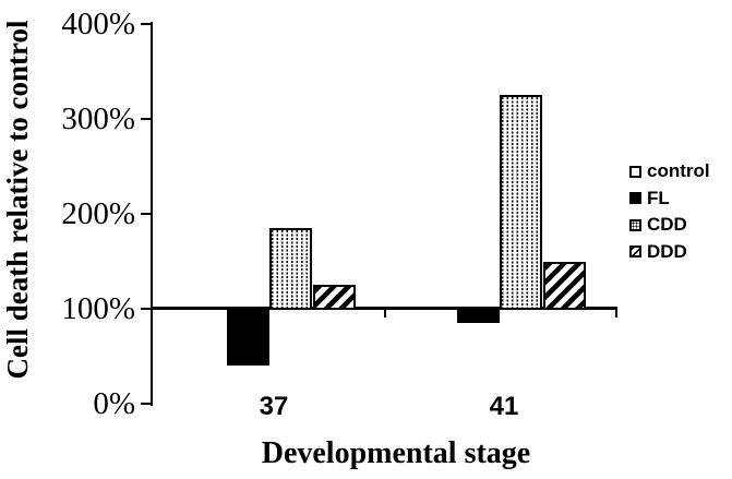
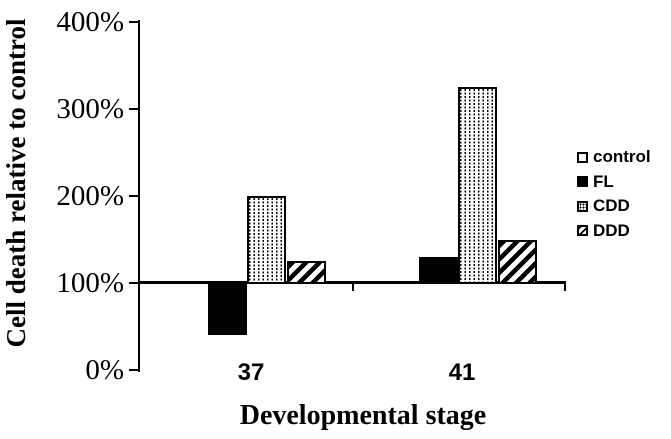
CDD/37: 180% -> 200%
FL/41: 80% -> 130%
